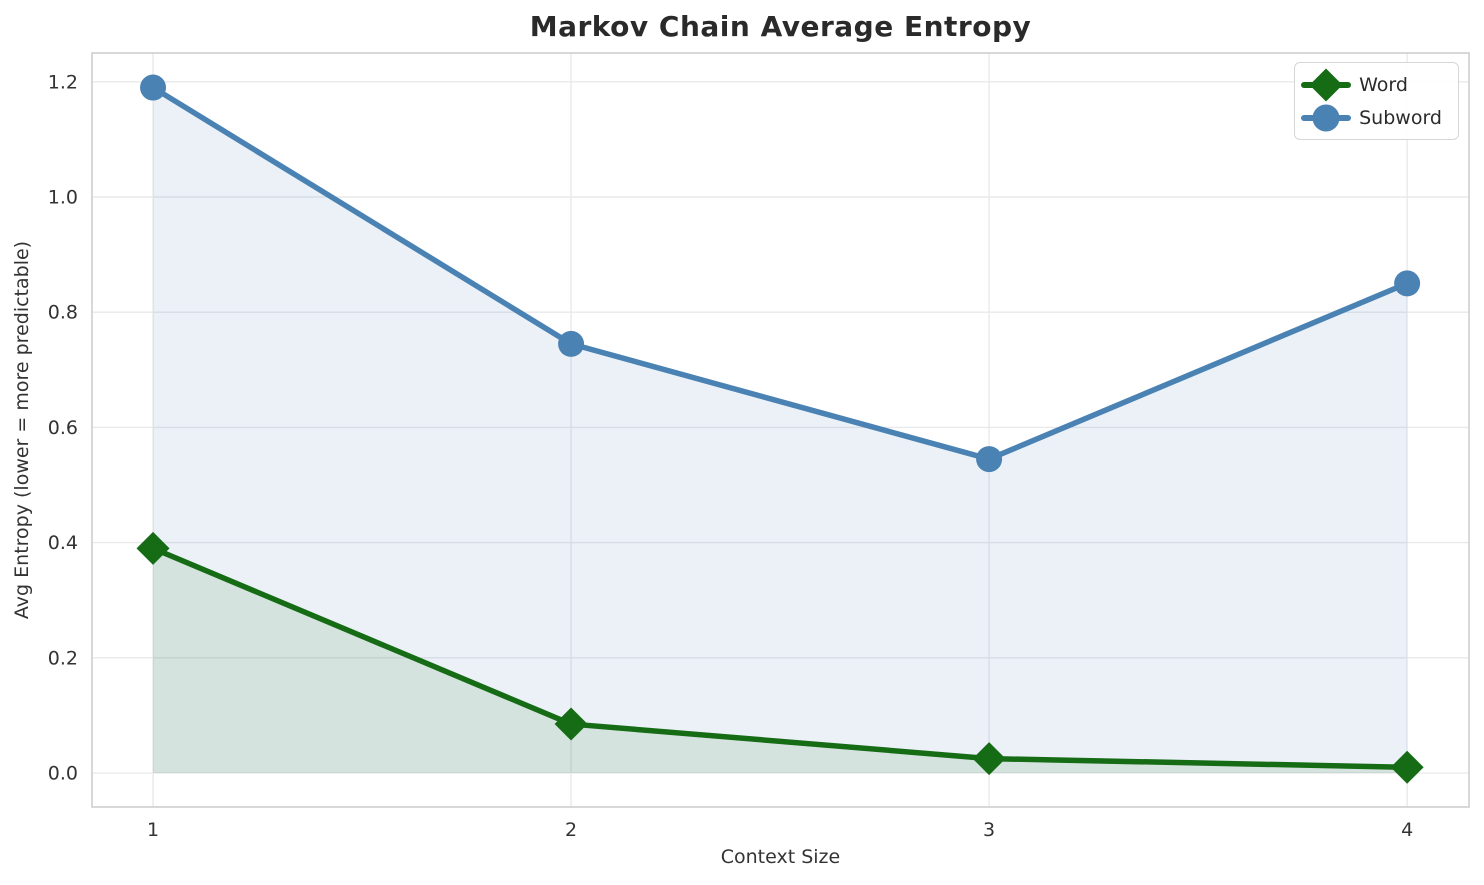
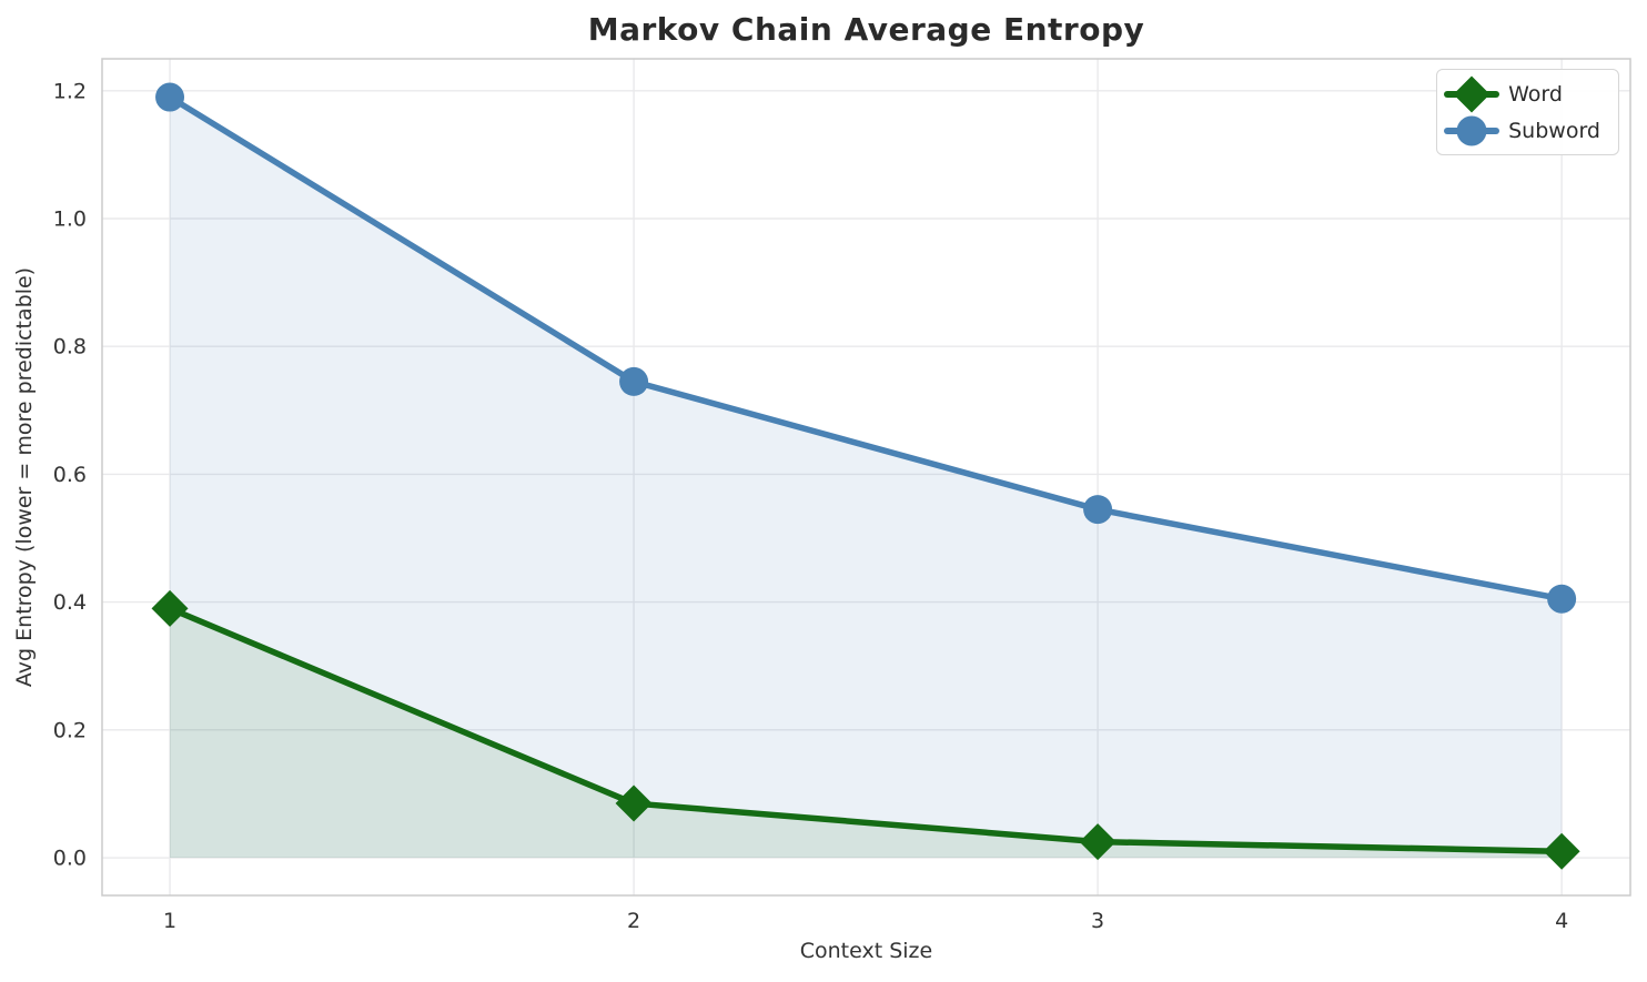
Subword/4: 0.85 -> 0.41
